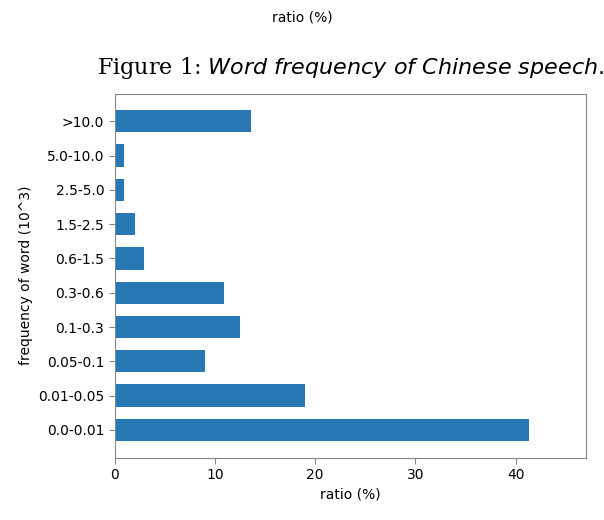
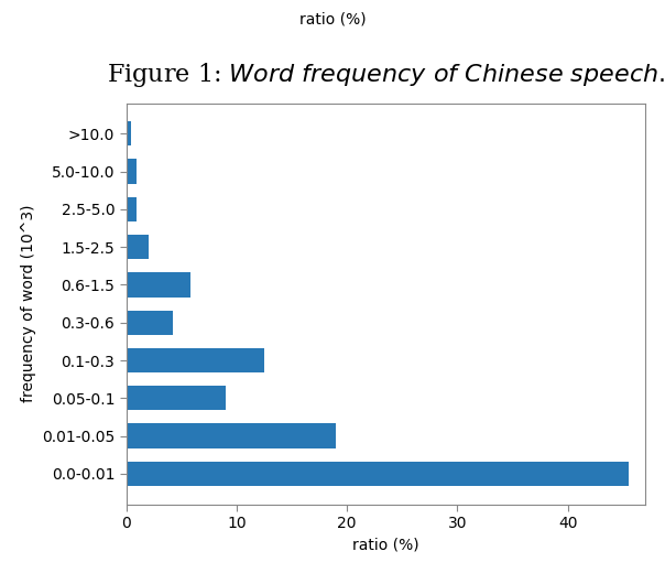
>10.0: 13.6 -> 0.4
0.6-1.5: 2.9 -> 5.8
0.3-0.6: 10.9 -> 4.2
0.0-0.01: 41.3 -> 45.5
